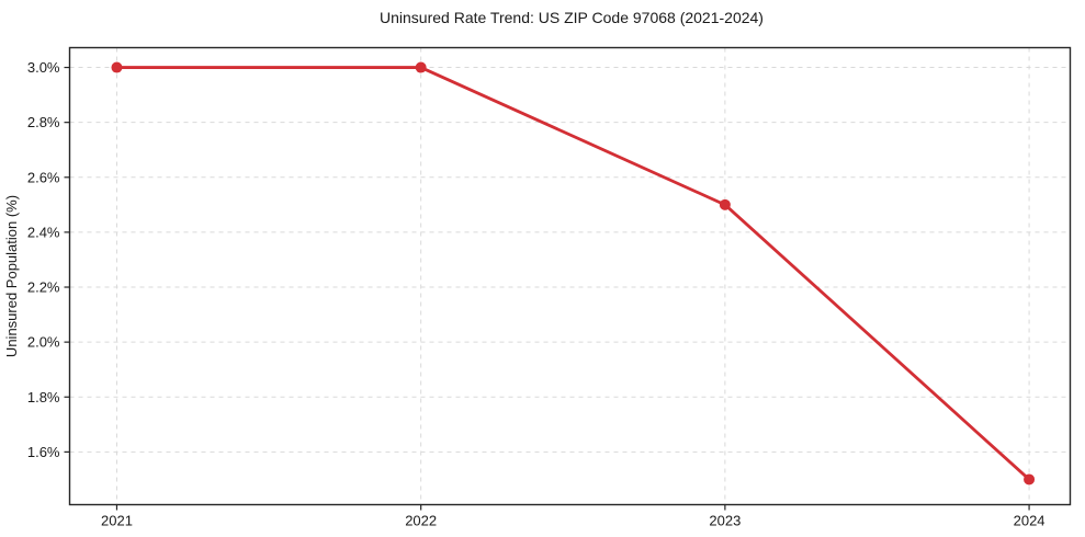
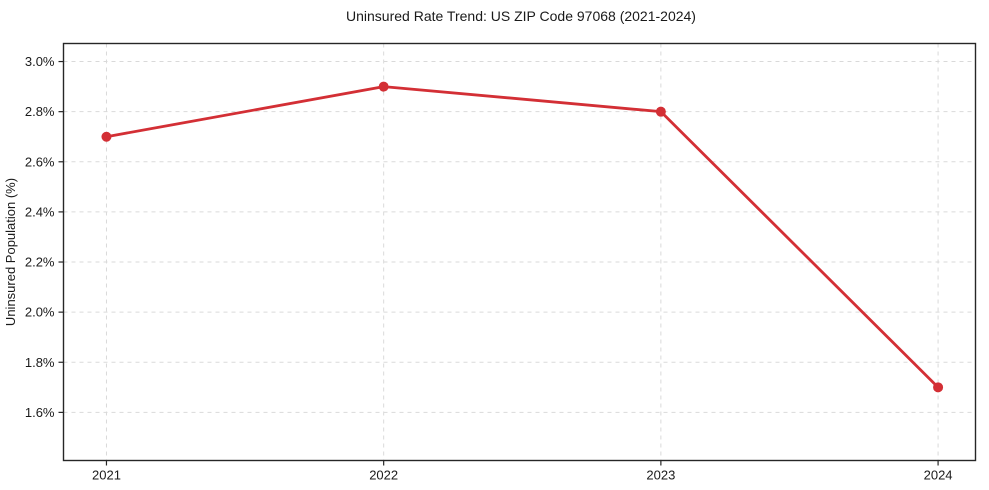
2021: 3.0% -> 2.7%
2022: 3.0% -> 2.9%
2023: 2.5% -> 2.8%
2024: 1.5% -> 1.7%
